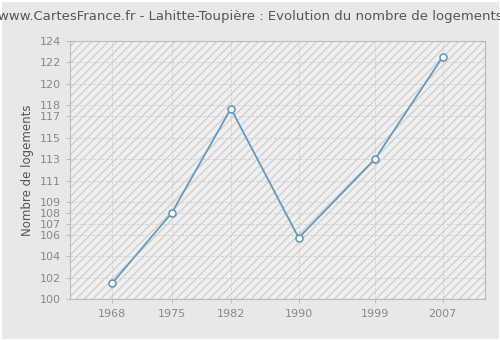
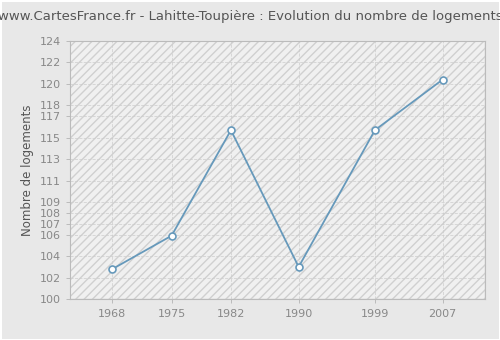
1968: 101.5 -> 102.8
1975: 108.0 -> 105.9
1982: 117.7 -> 115.7
1990: 105.7 -> 103.0
1999: 113.0 -> 115.7
2007: 122.5 -> 120.4
